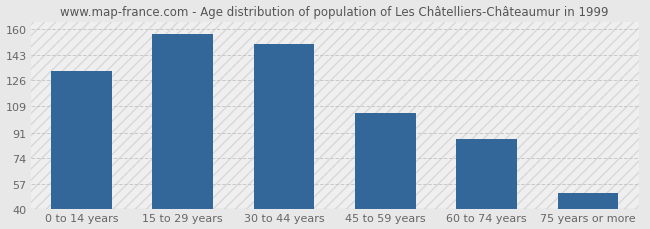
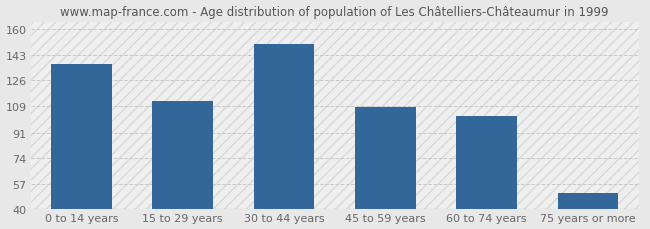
0 to 14 years: 132 -> 137
15 to 29 years: 157 -> 112
45 to 59 years: 104 -> 108
60 to 74 years: 87 -> 102
